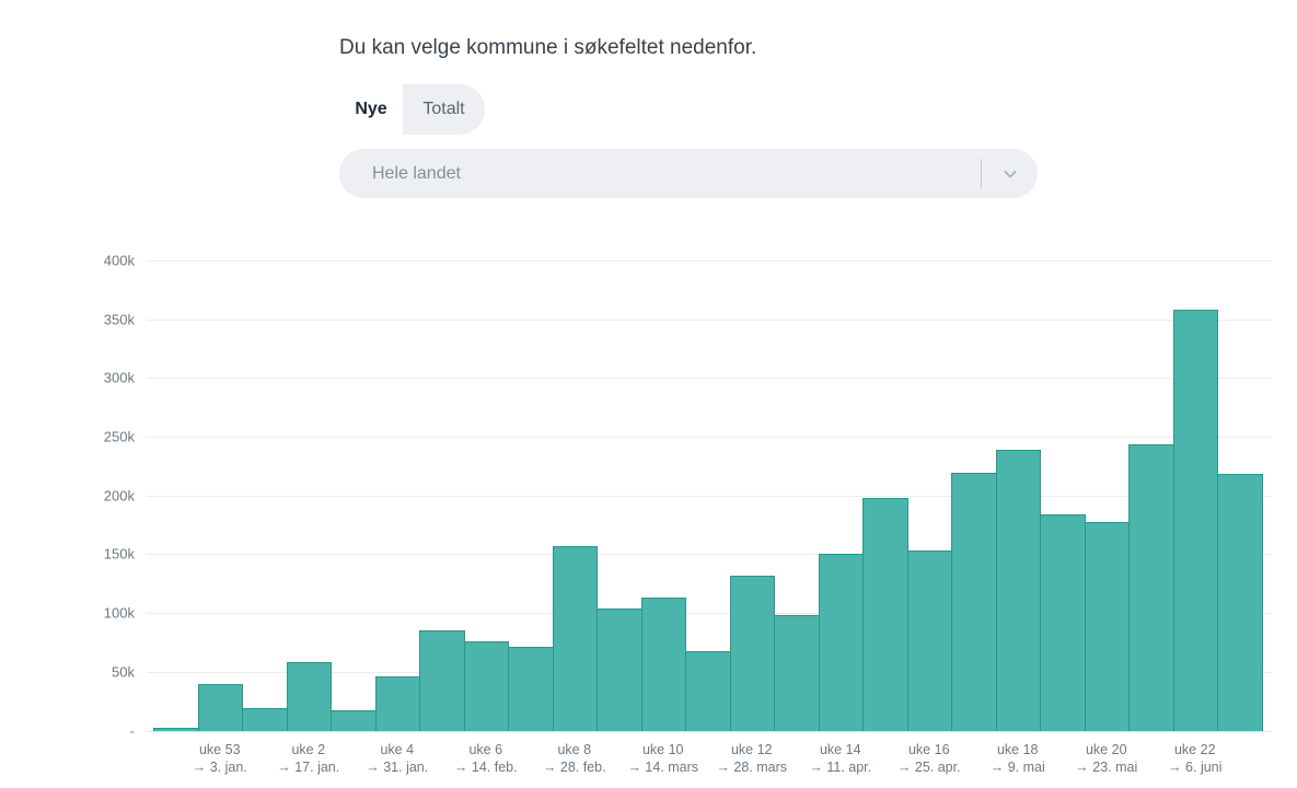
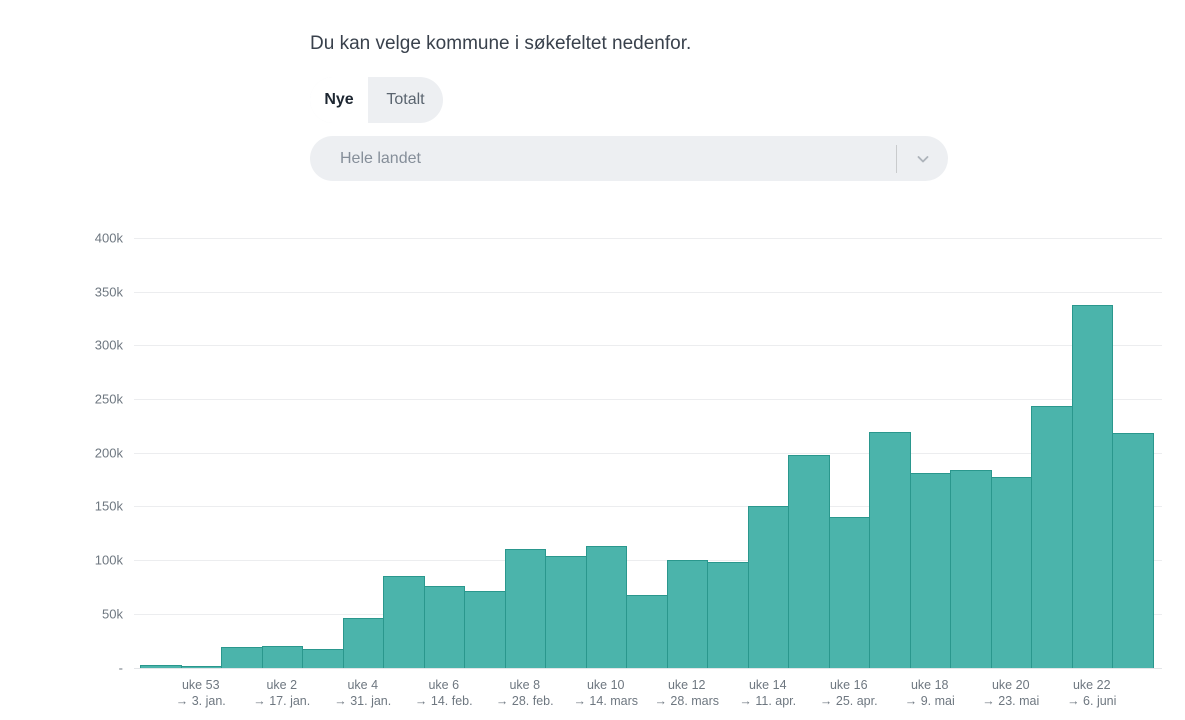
uke 53: 40k -> 1k
uke 2: 58k -> 20k
uke 8: 157k -> 110k
uke 12: 132k -> 100k
uke 16: 153k -> 140k
uke 18: 239k -> 181k
uke 22: 358k -> 338k
